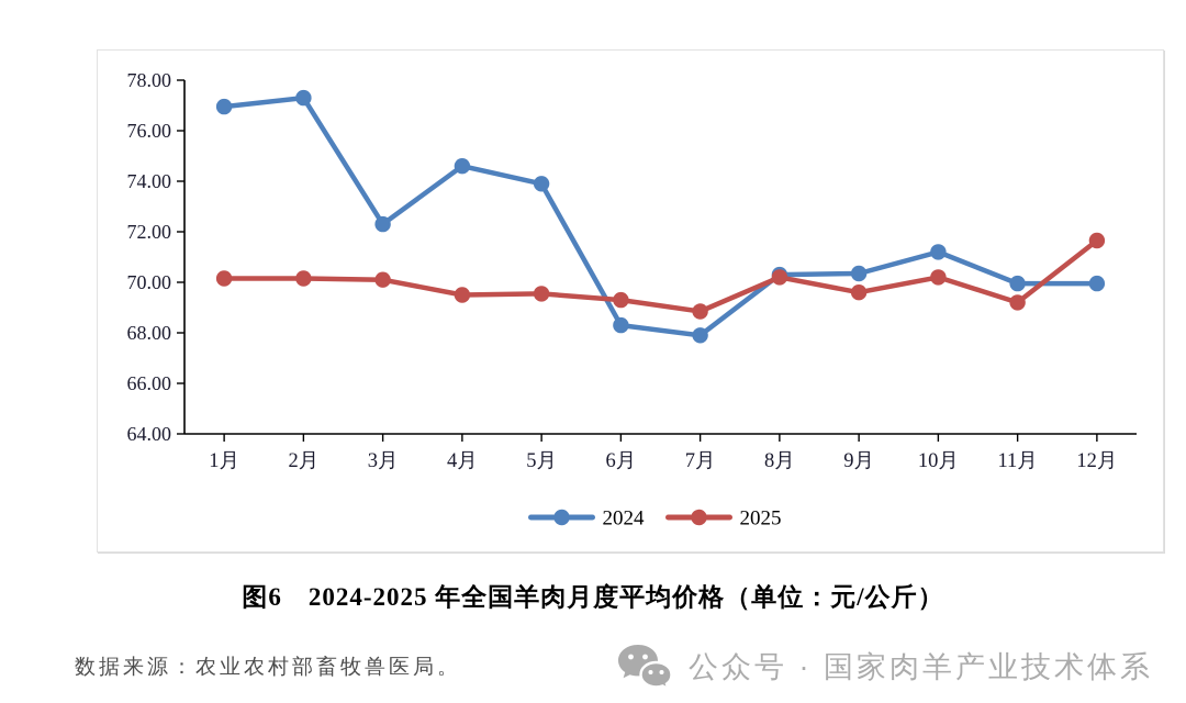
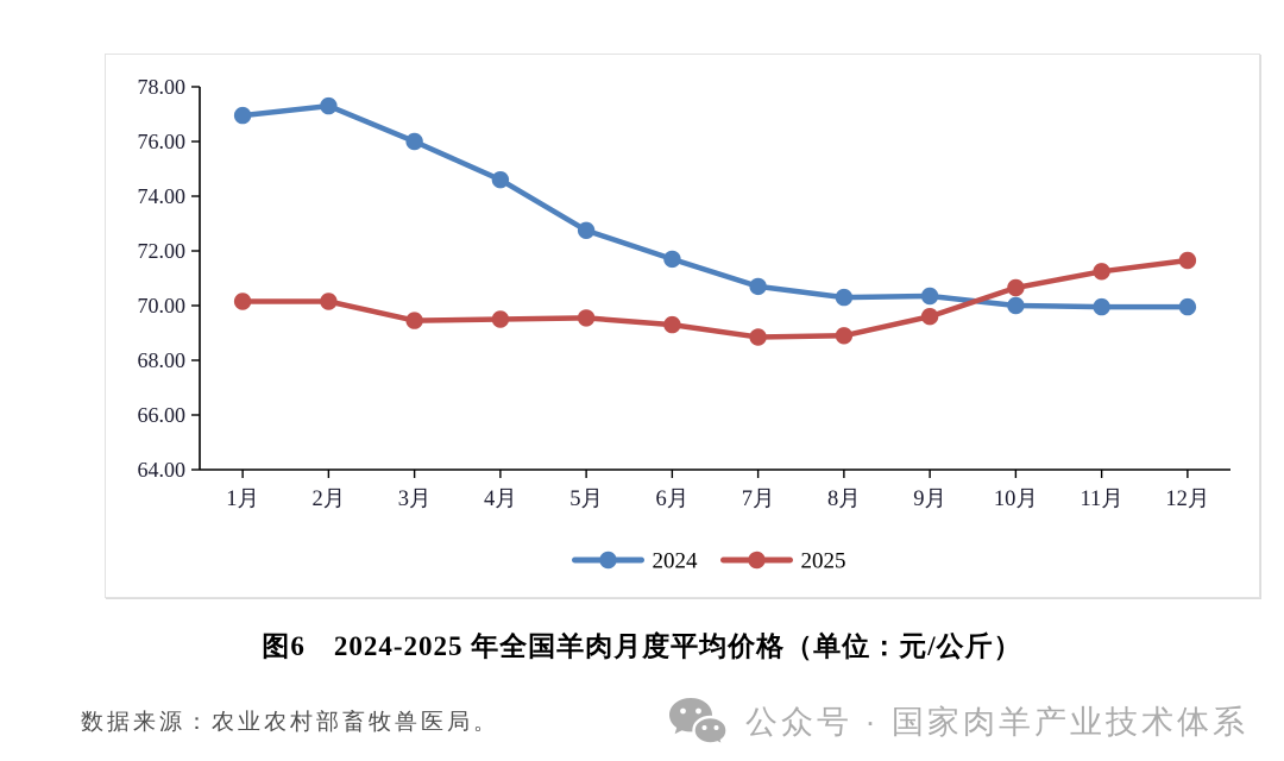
2024/3月: 72.3 -> 76.0
2025/3月: 70.1 -> 69.5
2024/5月: 73.9 -> 72.8
2024/6月: 68.3 -> 71.7
2024/7月: 67.9 -> 70.7
2025/8月: 70.2 -> 68.9
2024/10月: 71.2 -> 70.0
2025/10月: 70.2 -> 70.7
2025/11月: 69.2 -> 71.2
